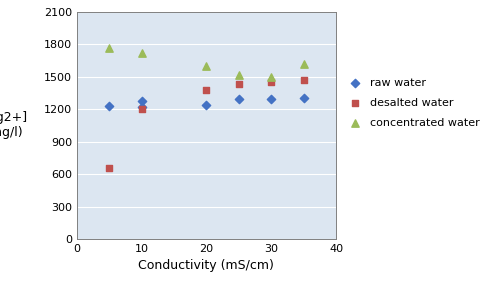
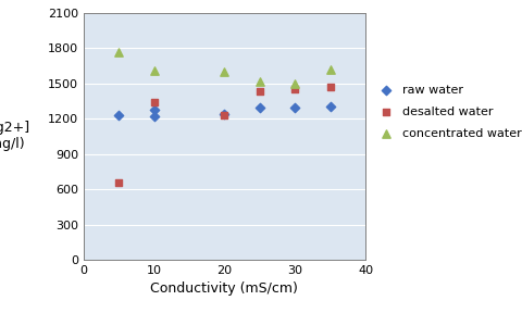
desalted water/10: 1200 -> 1340
concentrated water/10: 1720 -> 1610
desalted water/20: 1380 -> 1230
